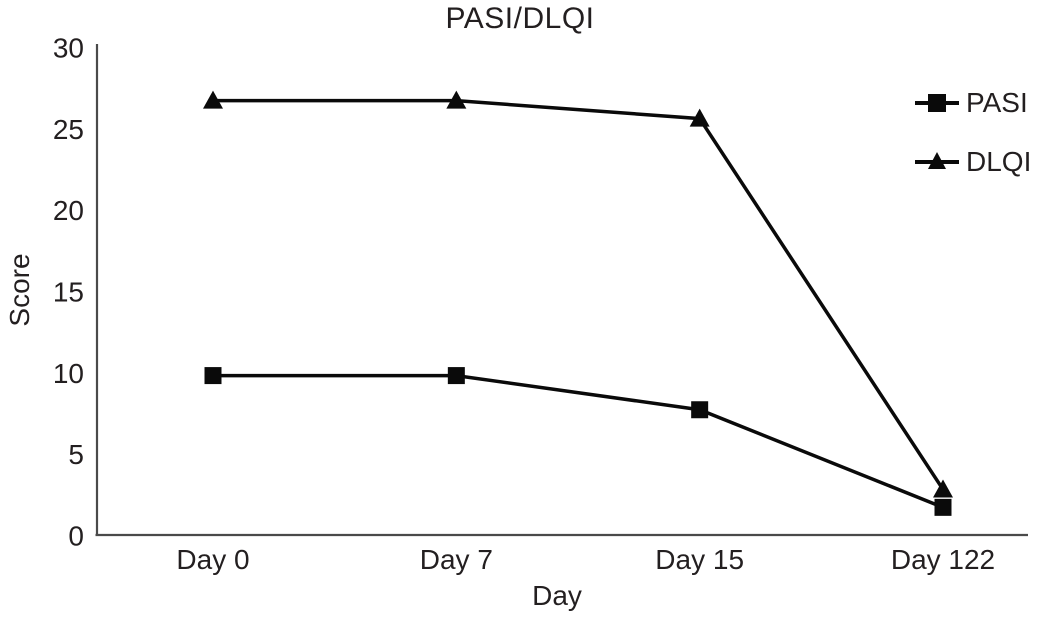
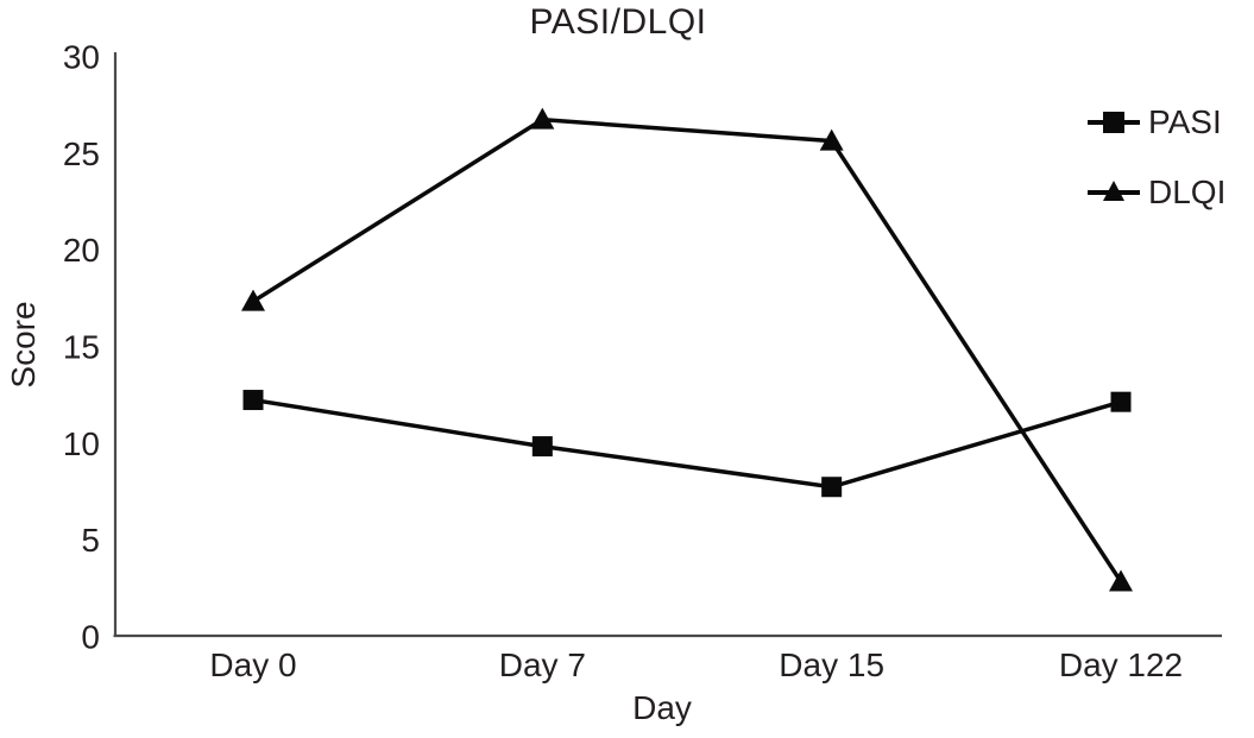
PASI/Day 0: 9.8 -> 12.2
DLQI/Day 0: 26.7 -> 17.3
PASI/Day 122: 1.7 -> 12.1
